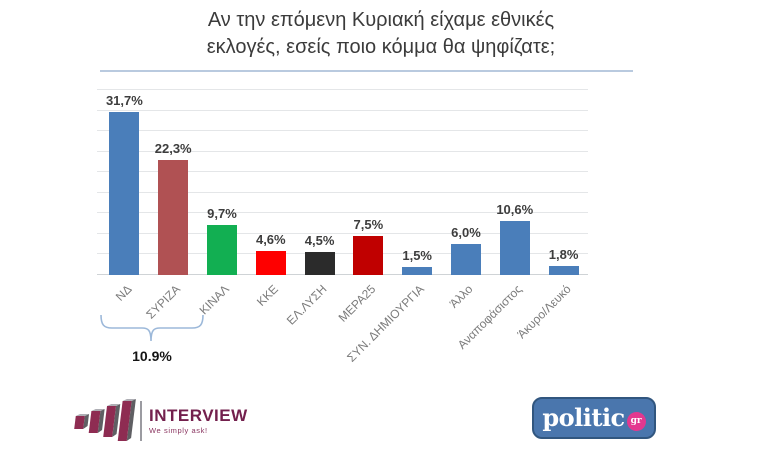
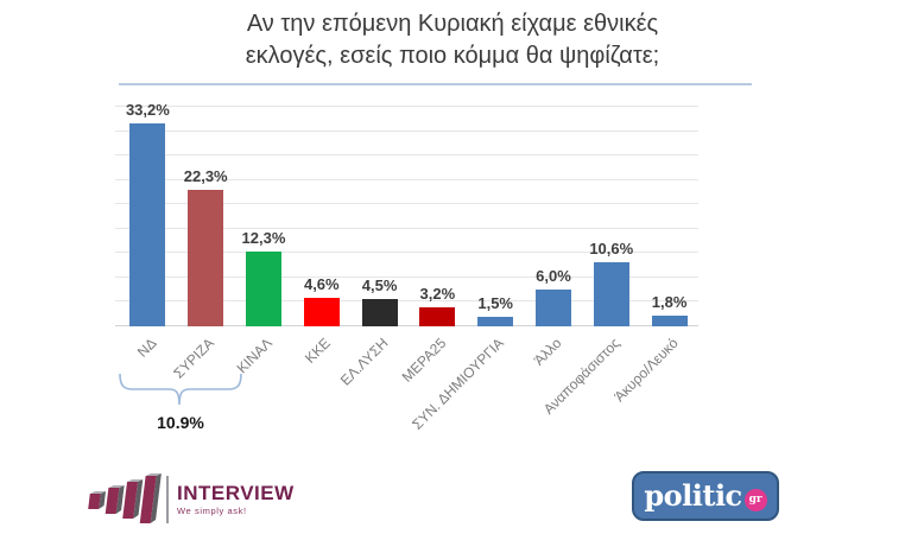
ΝΔ: 31,7% -> 33,2%
ΚΙΝΑΛ: 9,7% -> 12,3%
ΜΕΡΑ25: 7,5% -> 3,2%
